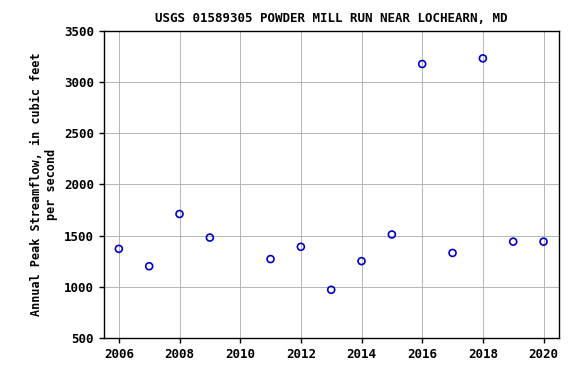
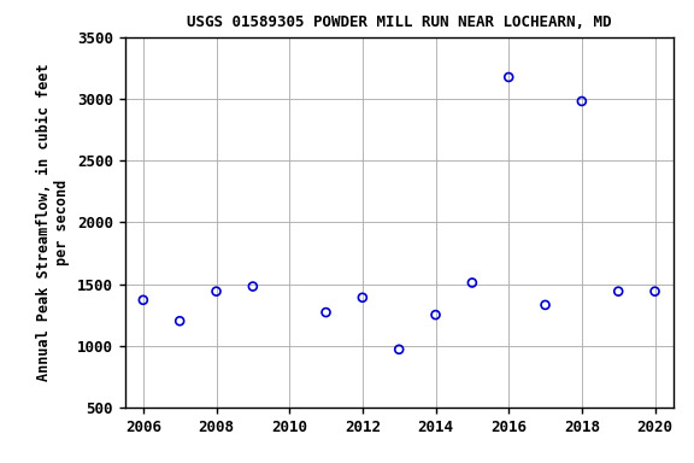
2008: 1710 -> 1440
2018: 3230 -> 2980
